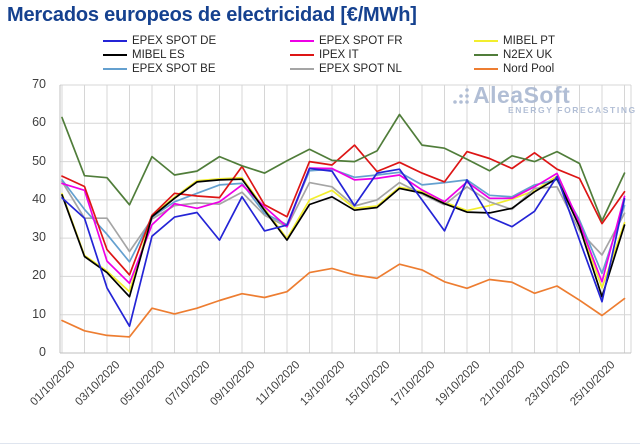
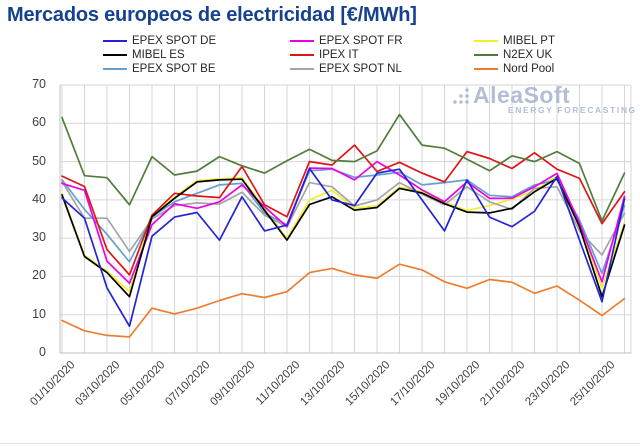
EPEX SPOT DE/13/10/2020: 48 -> 40
EPEX SPOT FR/15/10/2020: 46 -> 50
